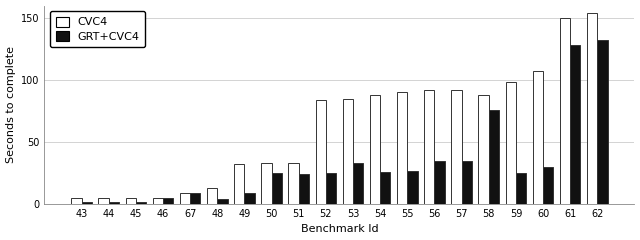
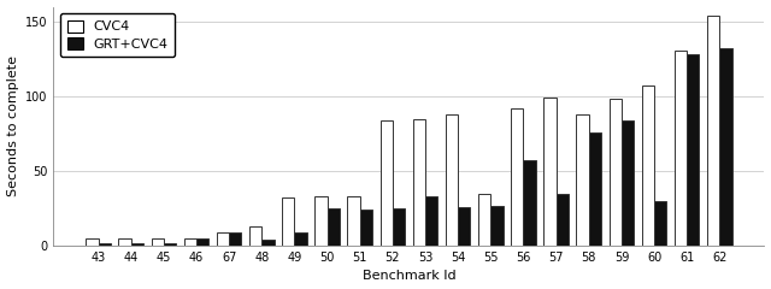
CVC4/55: 90 -> 35
GRT+CVC4/56: 35 -> 57
CVC4/57: 92 -> 99
GRT+CVC4/59: 25 -> 84
CVC4/61: 150 -> 131
